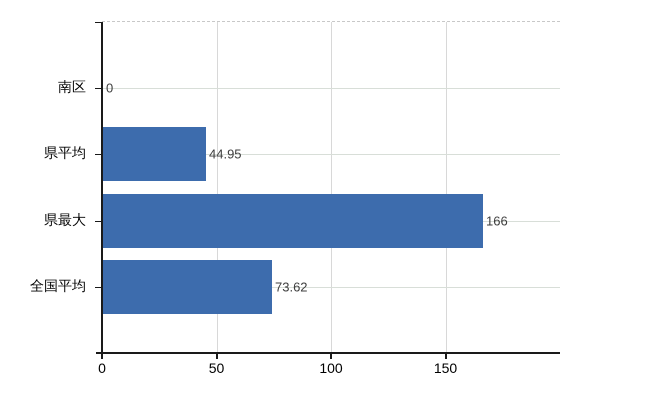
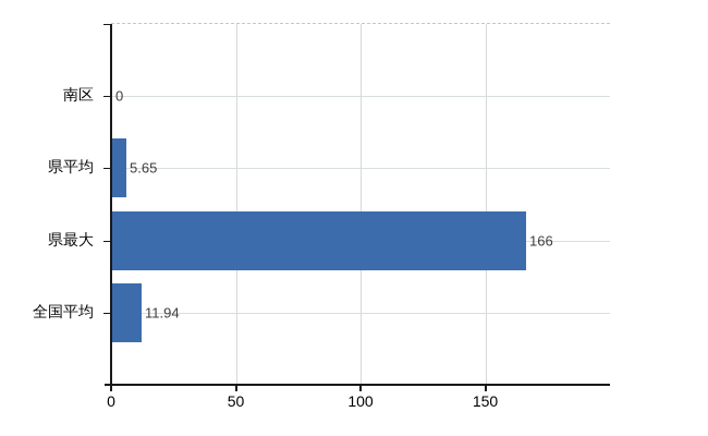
県平均: 44.95 -> 5.65
全国平均: 73.62 -> 11.94
